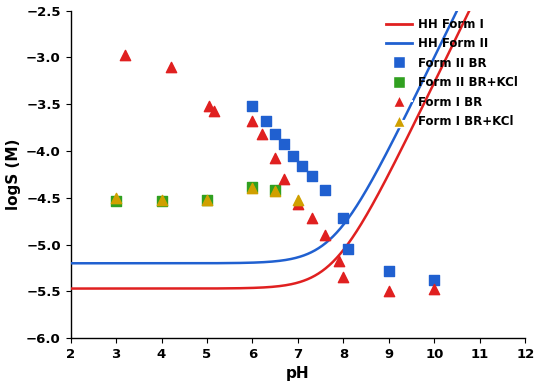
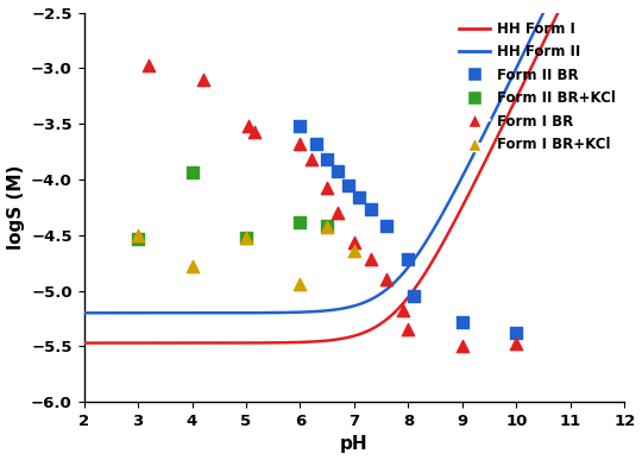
Form II BR+KCl/4: -4.53 -> -3.94
Form I BR+KCl/4: -4.52 -> -4.78
Form I BR+KCl/6: -4.40 -> -4.94
Form I BR+KCl/7: -4.52 -> -4.64
